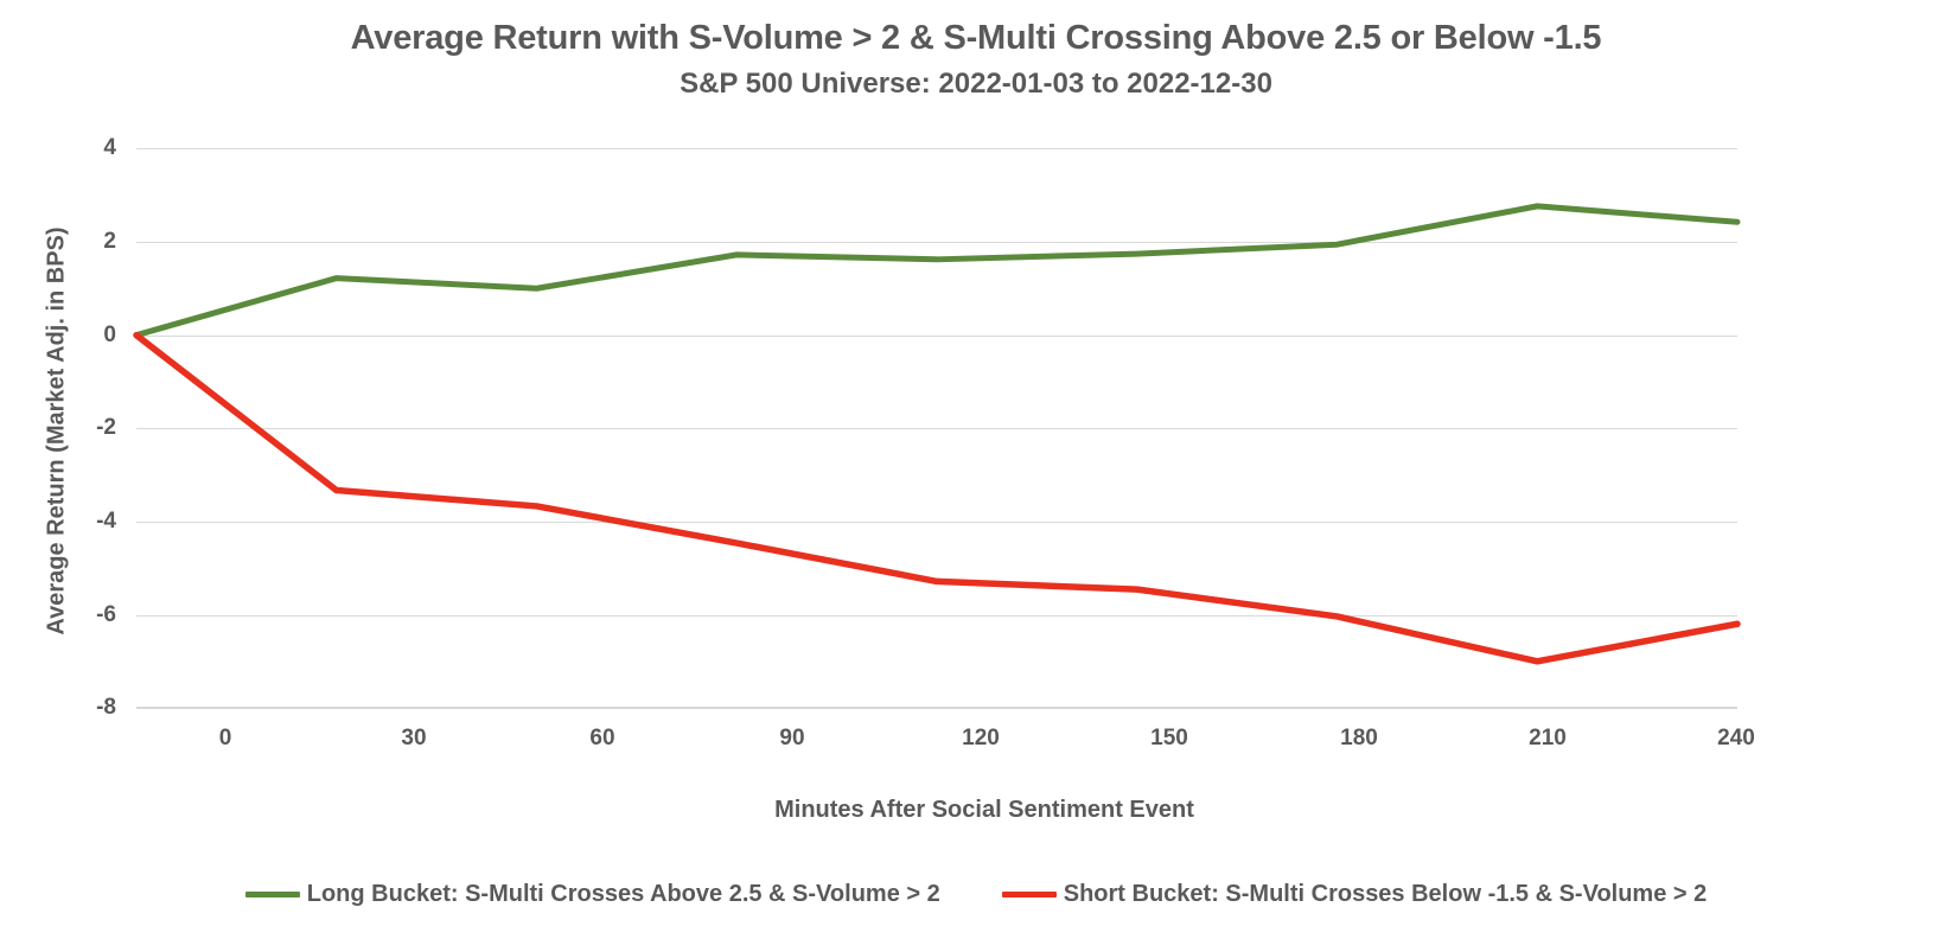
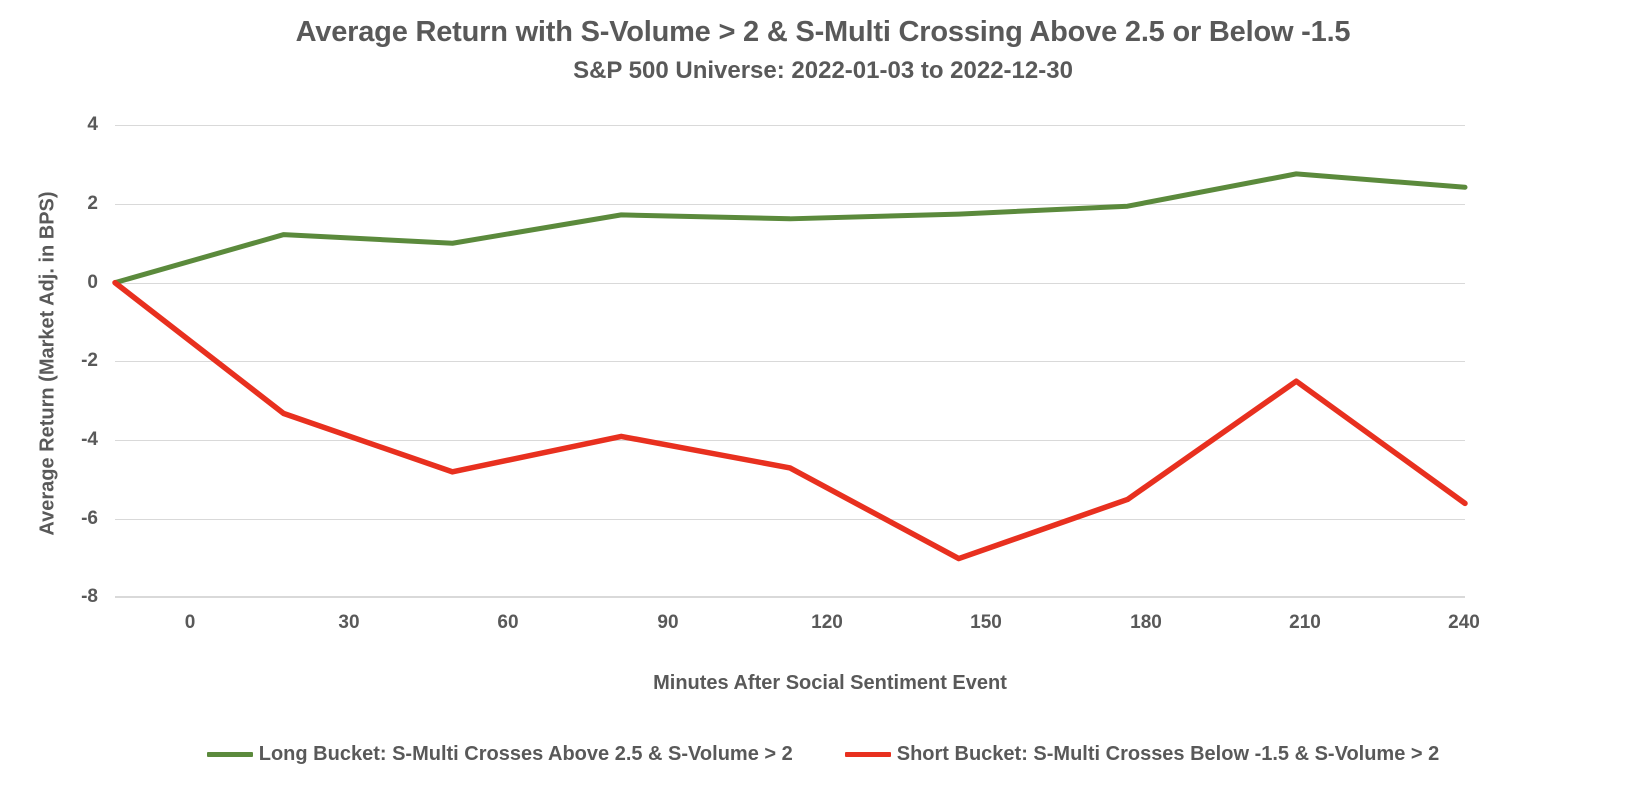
Short Bucket: S-Multi Crosses Below -1.5 & S-Volume > 2/60: -3.7 -> -4.8
Short Bucket: S-Multi Crosses Below -1.5 & S-Volume > 2/90: -4.5 -> -3.9
Short Bucket: S-Multi Crosses Below -1.5 & S-Volume > 2/120: -5.3 -> -4.7
Short Bucket: S-Multi Crosses Below -1.5 & S-Volume > 2/150: -5.4 -> -7.0
Short Bucket: S-Multi Crosses Below -1.5 & S-Volume > 2/180: -6.0 -> -5.5
Short Bucket: S-Multi Crosses Below -1.5 & S-Volume > 2/210: -7.0 -> -2.5
Short Bucket: S-Multi Crosses Below -1.5 & S-Volume > 2/240: -6.2 -> -5.6
